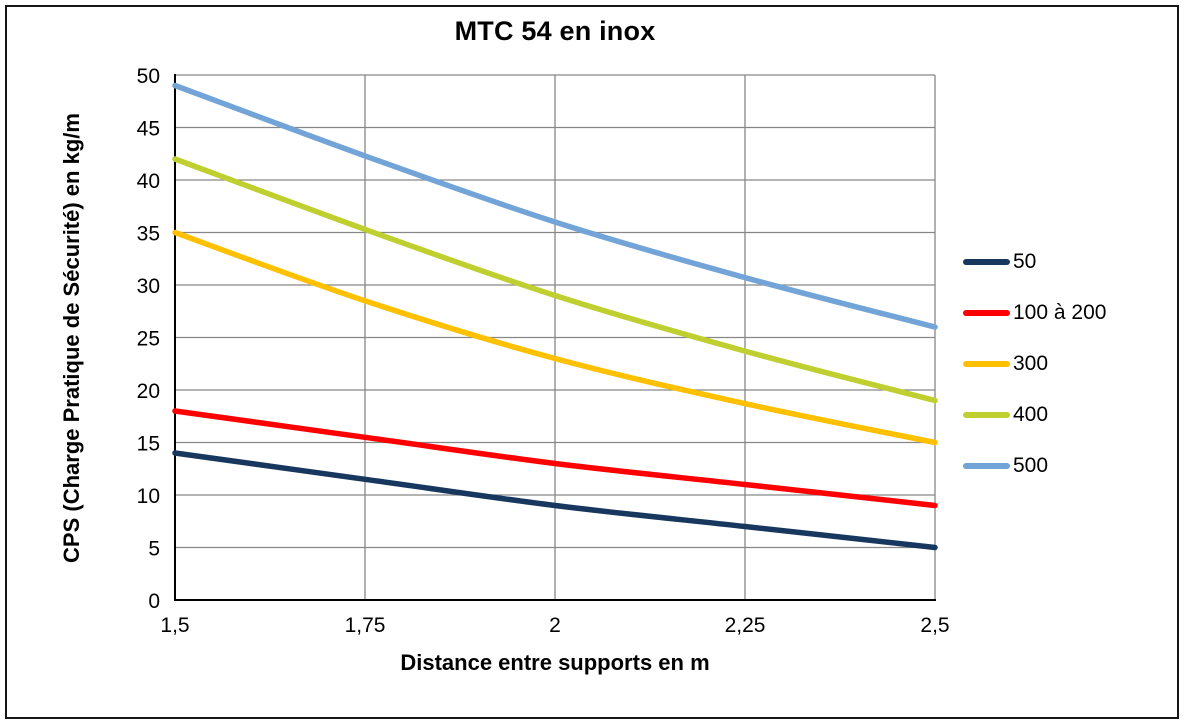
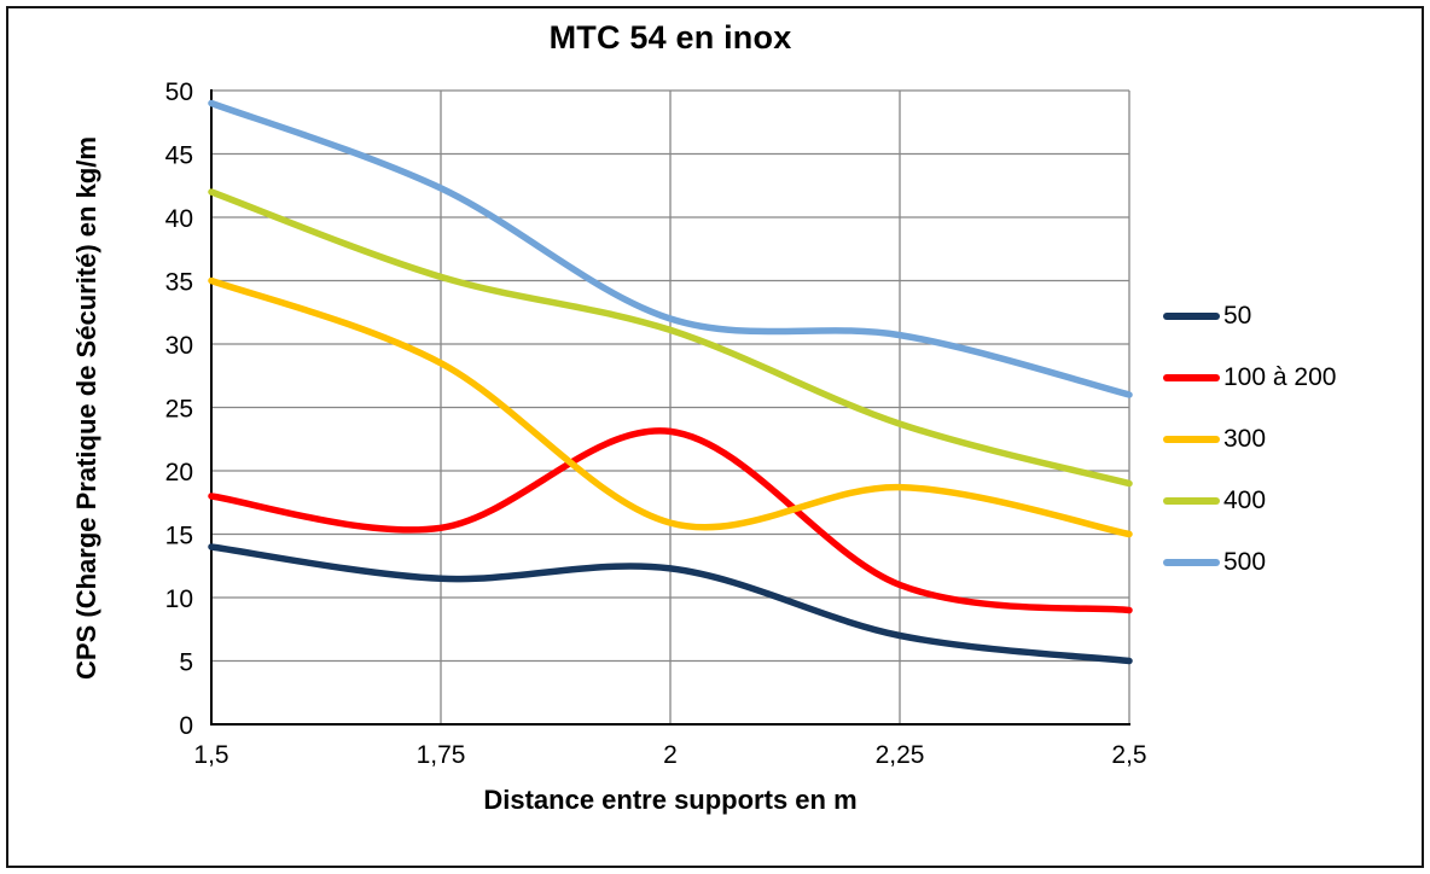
50/2: 9.0 -> 12.3
100 à 200/2: 13.0 -> 23.1
300/2: 23.0 -> 15.9
400/2: 29.0 -> 31.1
500/2: 36.0 -> 32.0
